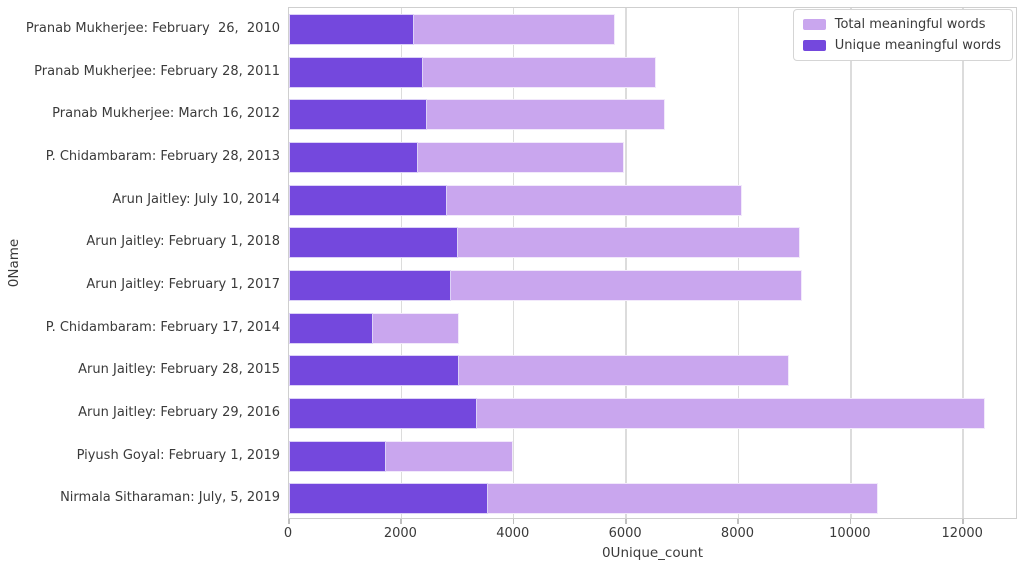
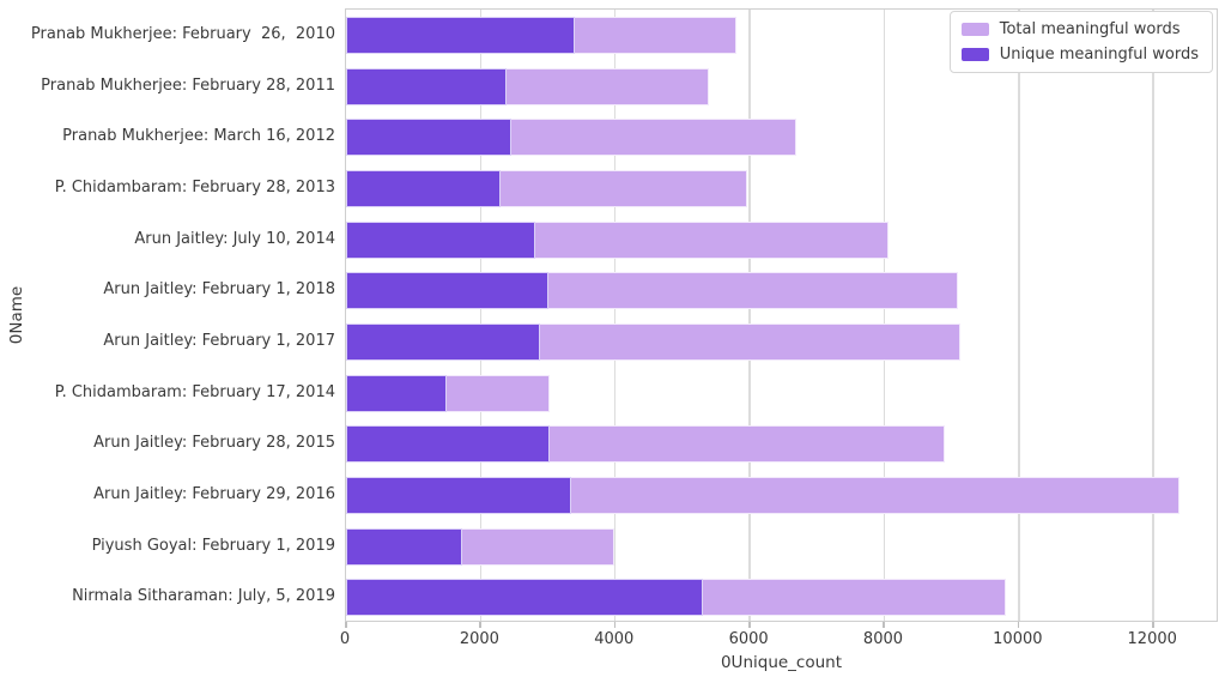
Unique meaningful words/Pranab Mukherjee: February 26, 2010: 2200 -> 3400
Total meaningful words/Pranab Mukherjee: February 28, 2011: 6500 -> 5400
Total meaningful words/Nirmala Sitharaman: July, 5, 2019: 10500 -> 9800
Unique meaningful words/Nirmala Sitharaman: July, 5, 2019: 3500 -> 5300
